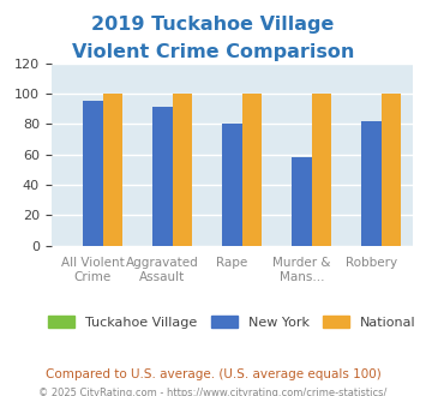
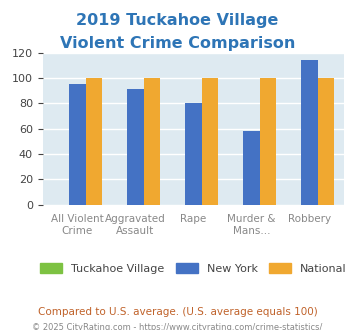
New York/Robbery: 82 -> 114
